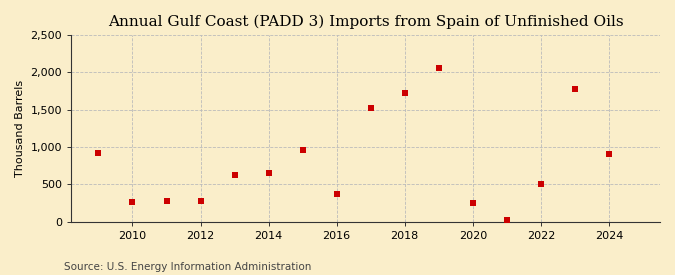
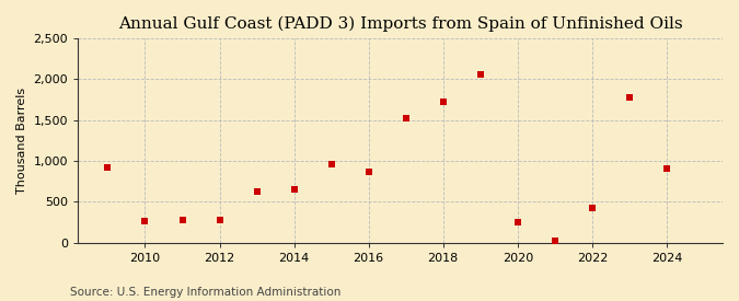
2016: 380 -> 860
2022: 500 -> 420
